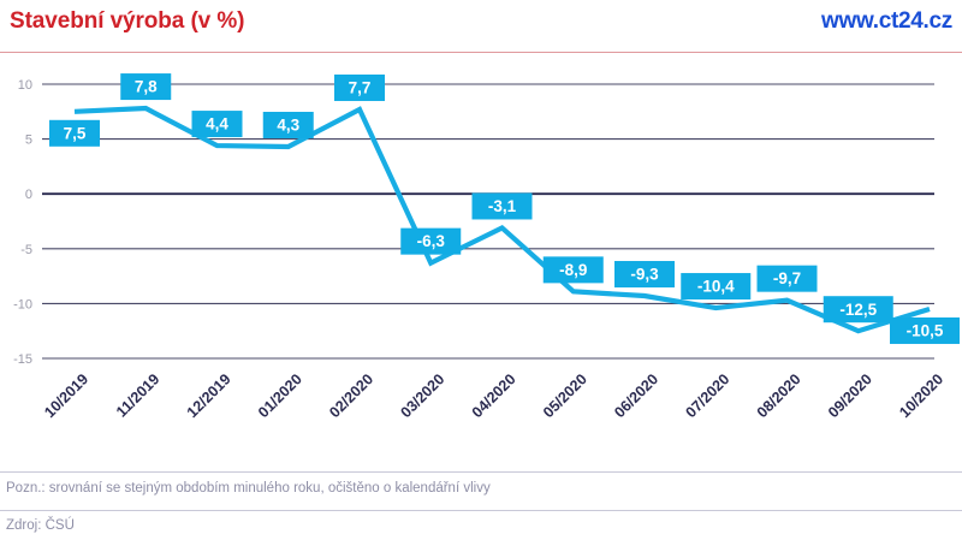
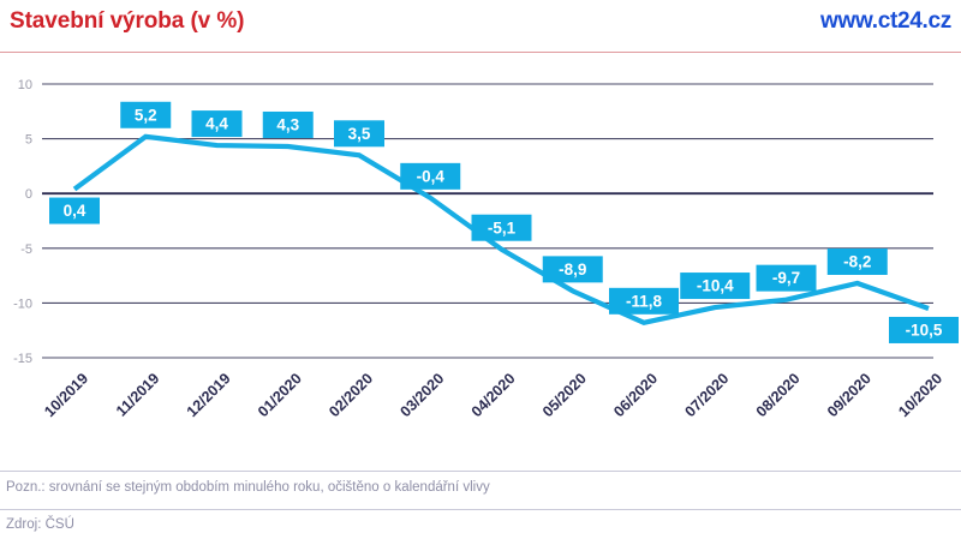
10/2019: 7,5 -> 0,4
11/2019: 7,8 -> 5,2
02/2020: 7,7 -> 3,5
03/2020: -6,3 -> -0,4
04/2020: -3,1 -> -5,1
06/2020: -9,3 -> -11,8
09/2020: -12,5 -> -8,2
